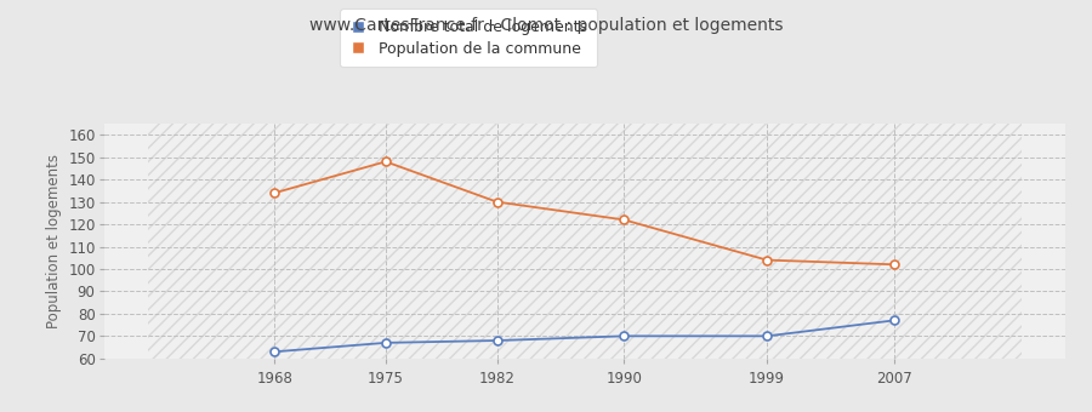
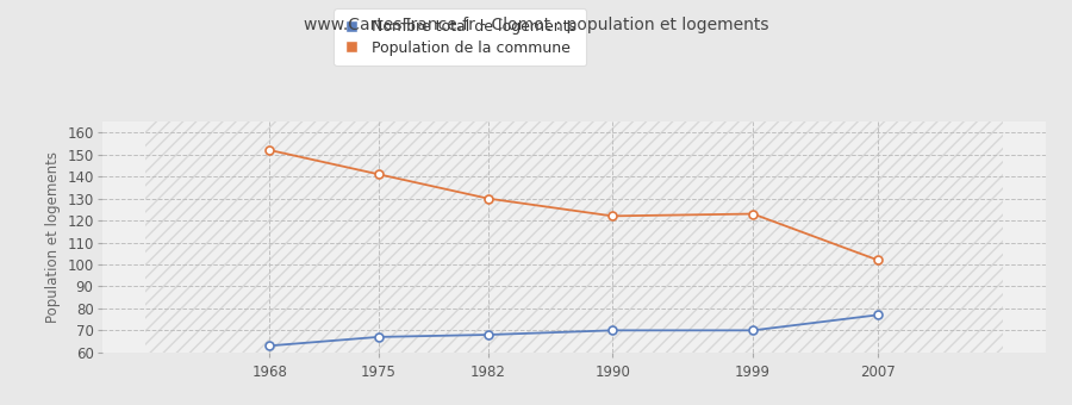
Population de la commune/1968: 134 -> 152
Population de la commune/1975: 148 -> 141
Population de la commune/1999: 104 -> 123
